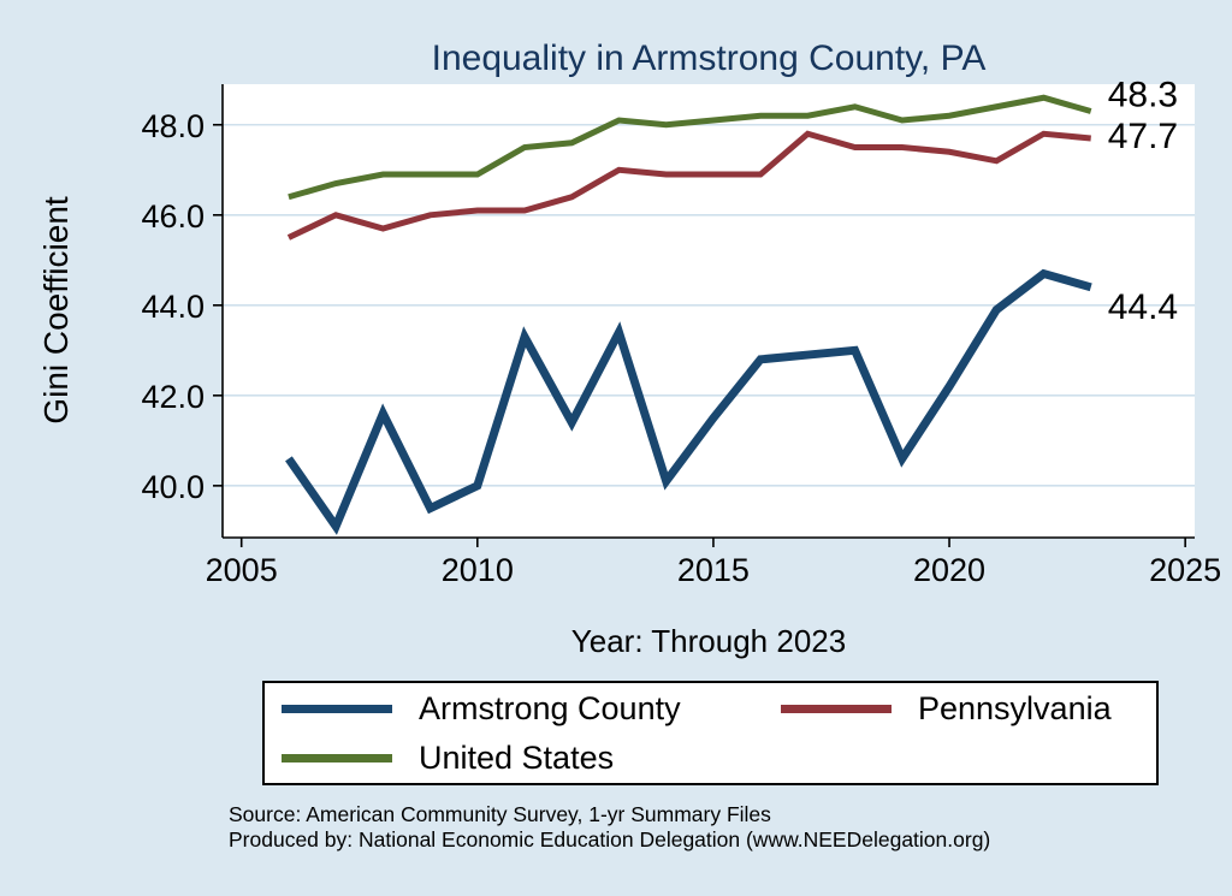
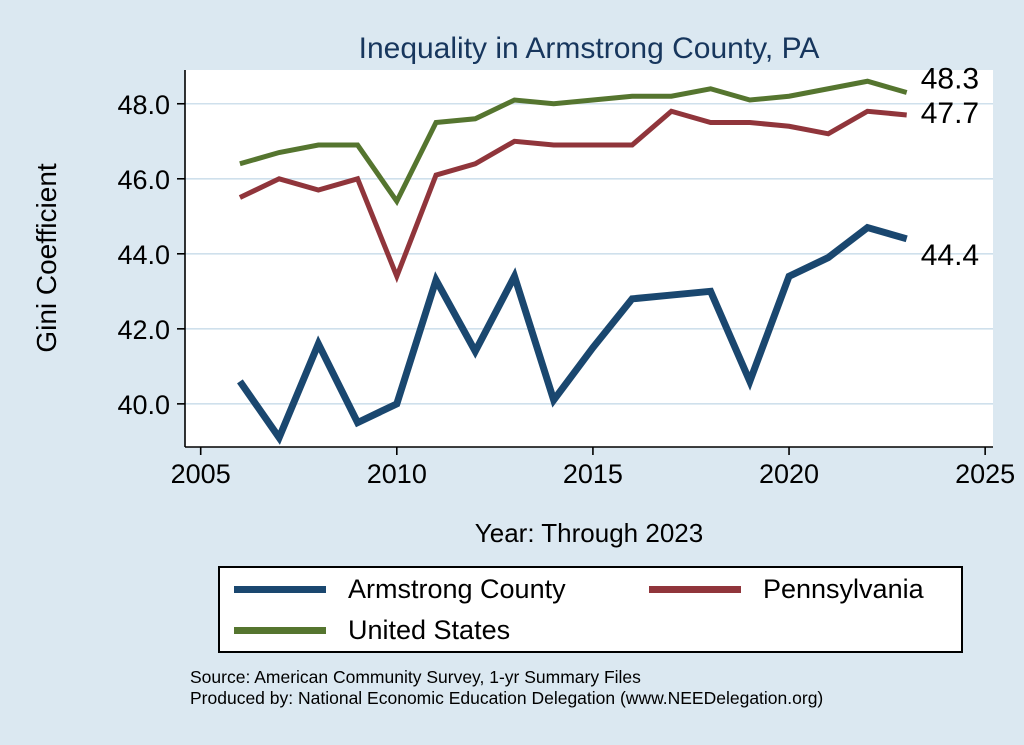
Pennsylvania/2010: 46.1 -> 43.4
United States/2010: 46.9 -> 45.4
Armstrong County/2020: 42.2 -> 43.4
